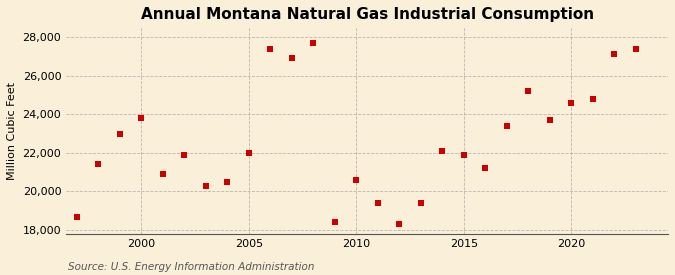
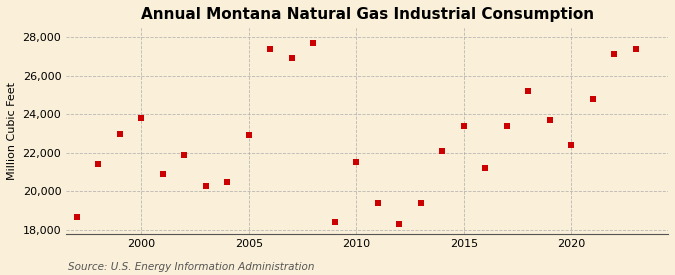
2005: 22,000 -> 22,900
2010: 20,600 -> 21,500
2015: 21,900 -> 23,400
2020: 24,600 -> 22,400
